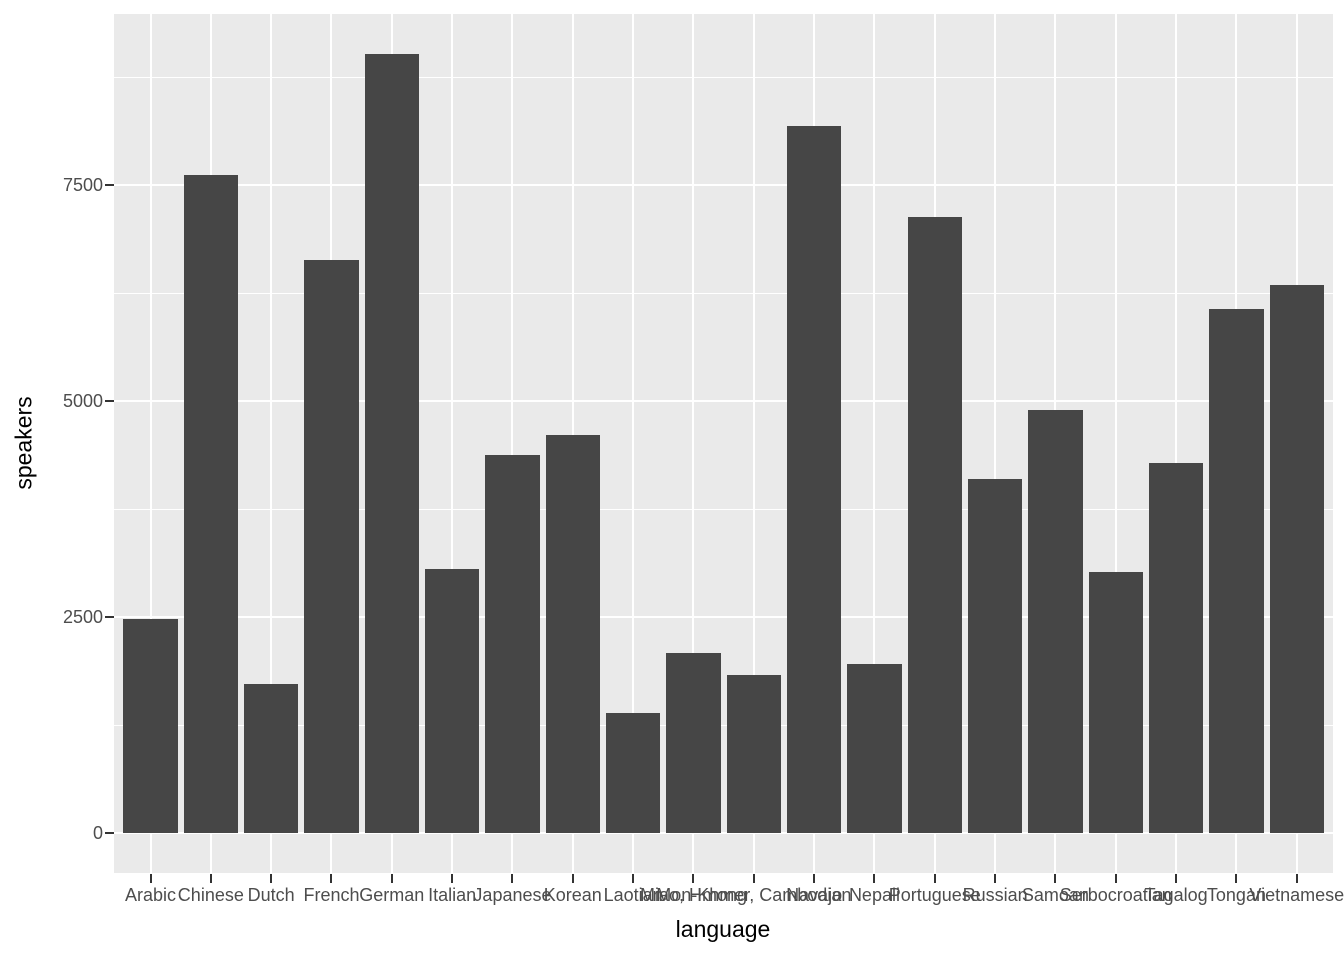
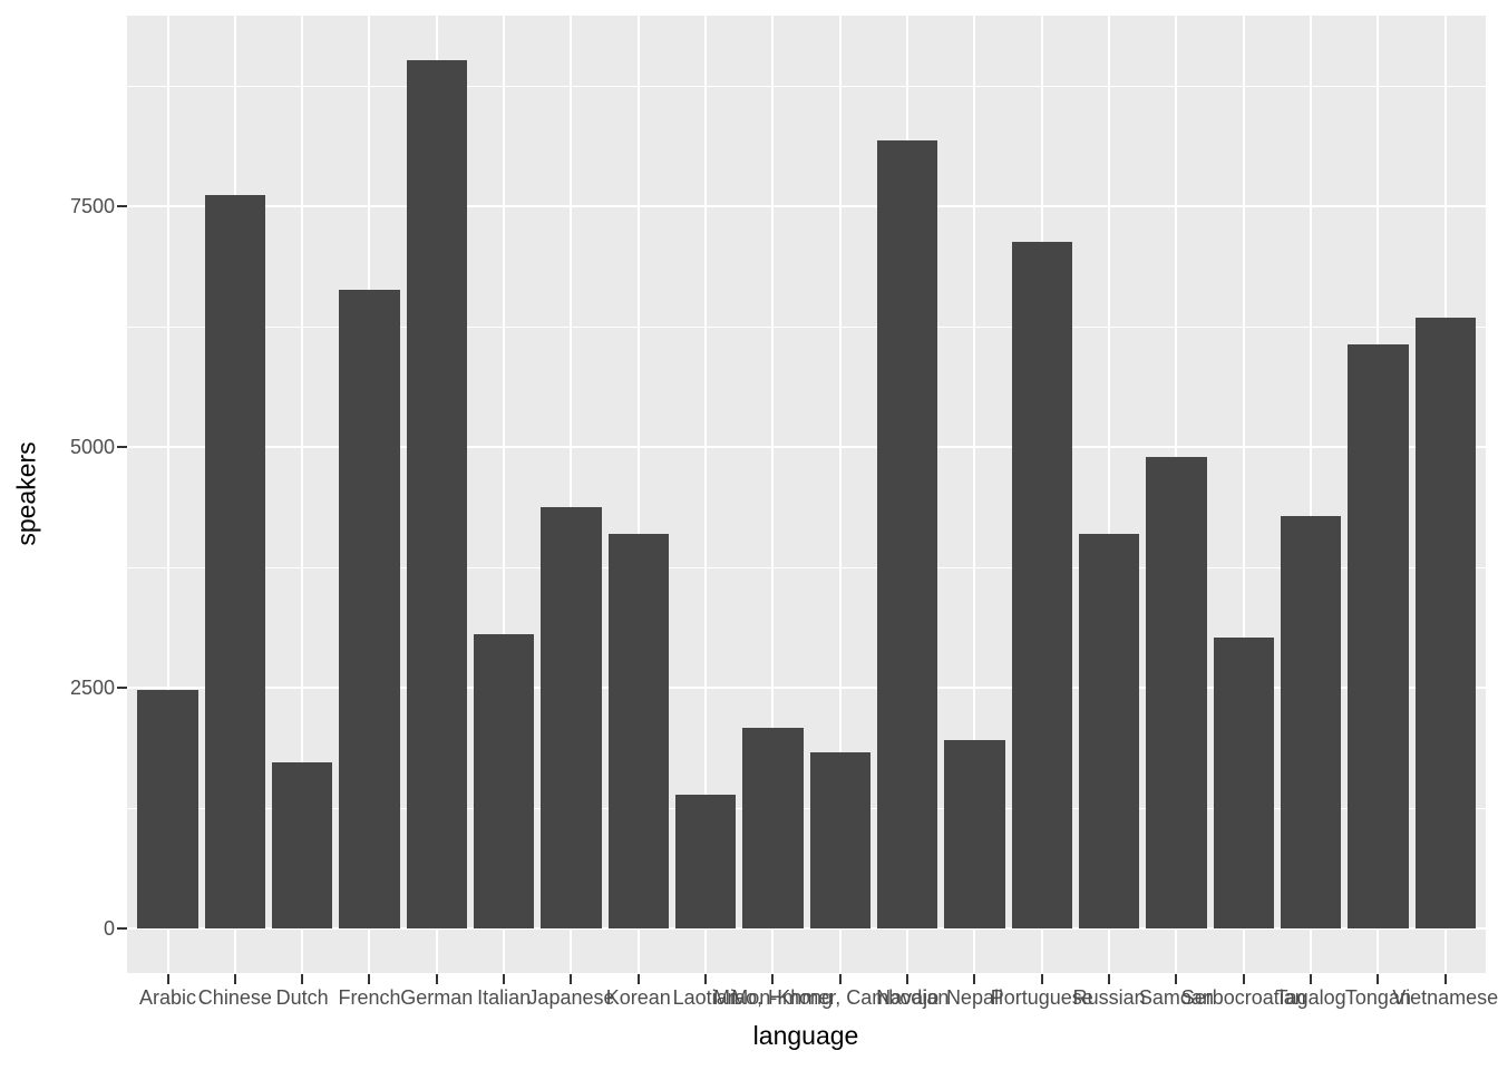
Korean: 4600 -> 4100
